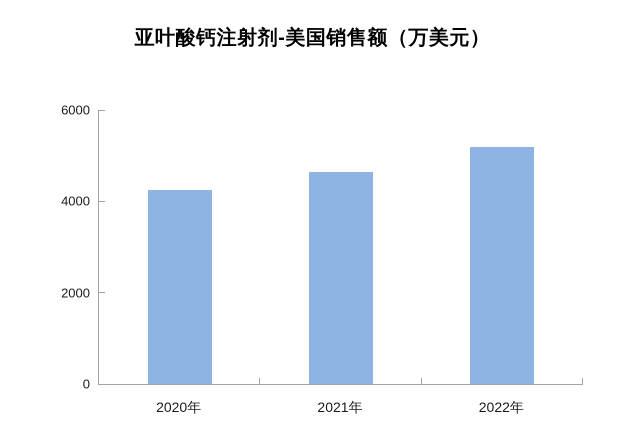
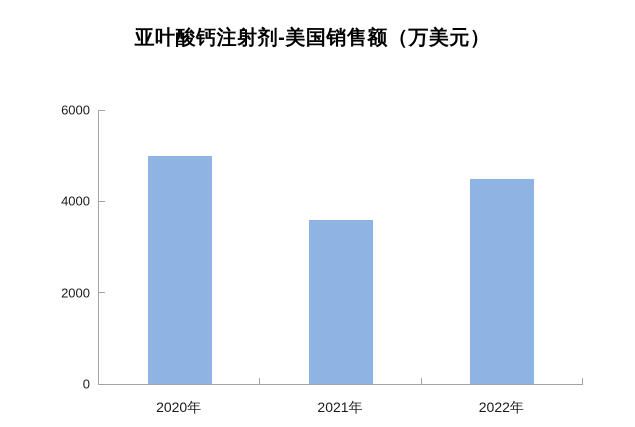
2020年: 4200 -> 5000
2021年: 4600 -> 3600
2022年: 5200 -> 4500
